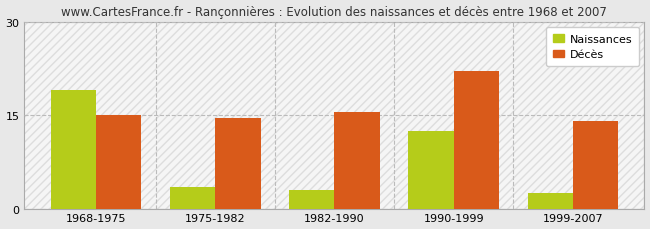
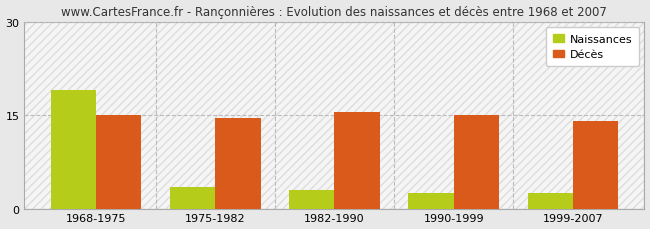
Naissances/1990-1999: 12.4 -> 2.5
Décès/1990-1999: 22.0 -> 15.0
